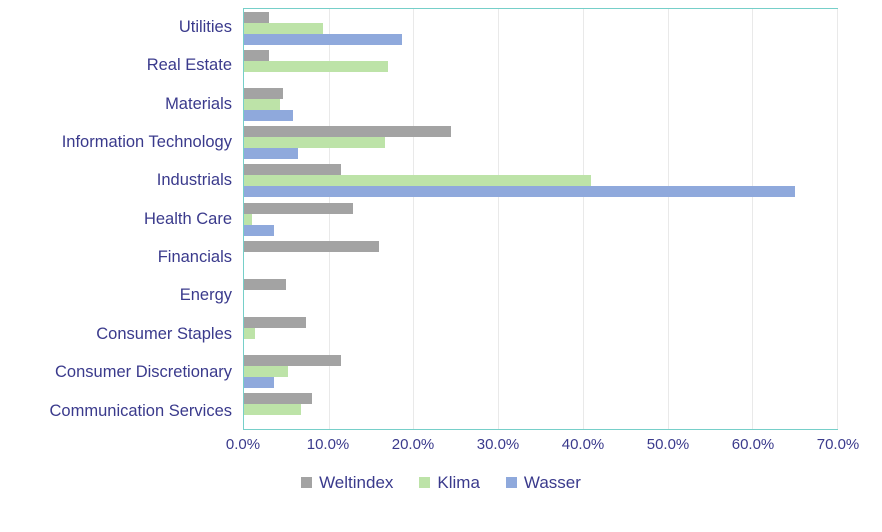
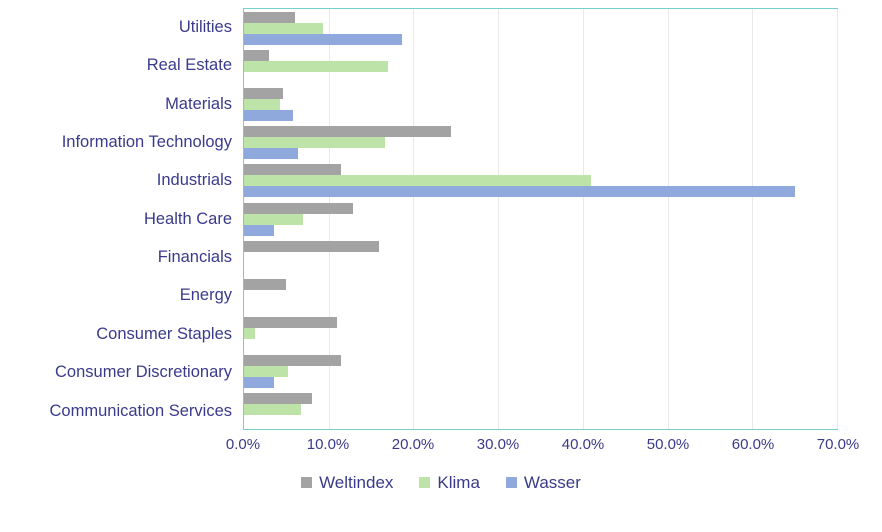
Weltindex/Utilities: 3% -> 6%
Klima/Health Care: 1% -> 7%
Weltindex/Consumer Staples: 7% -> 11%
